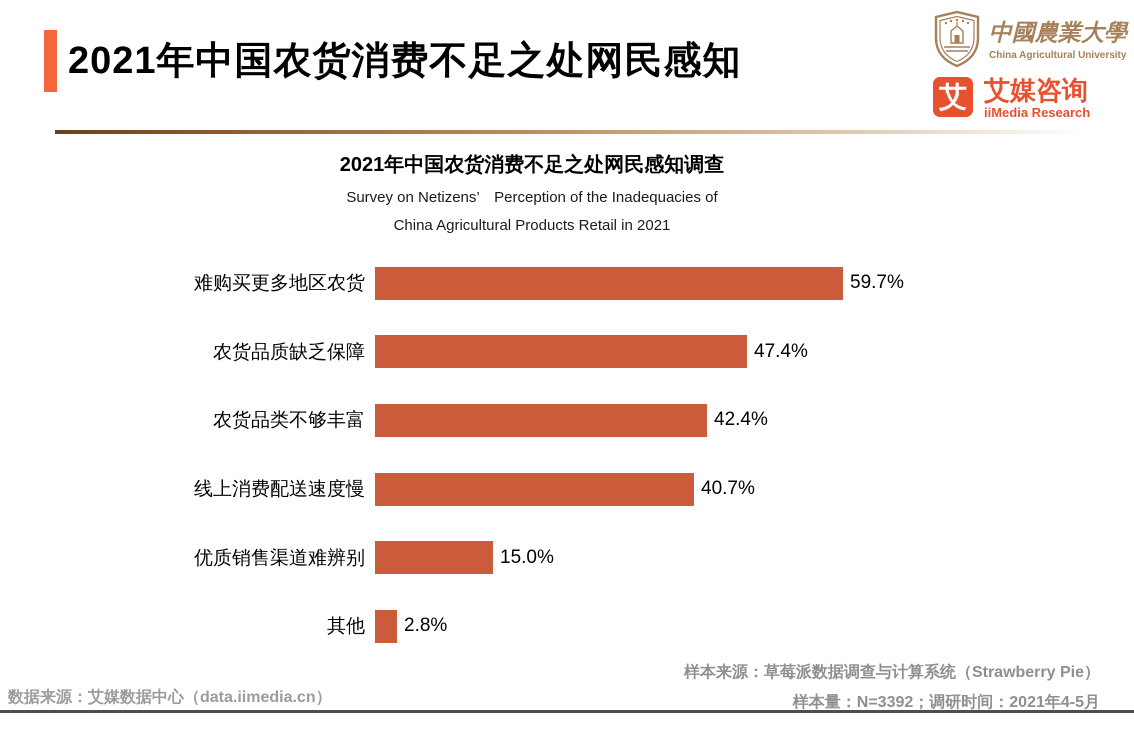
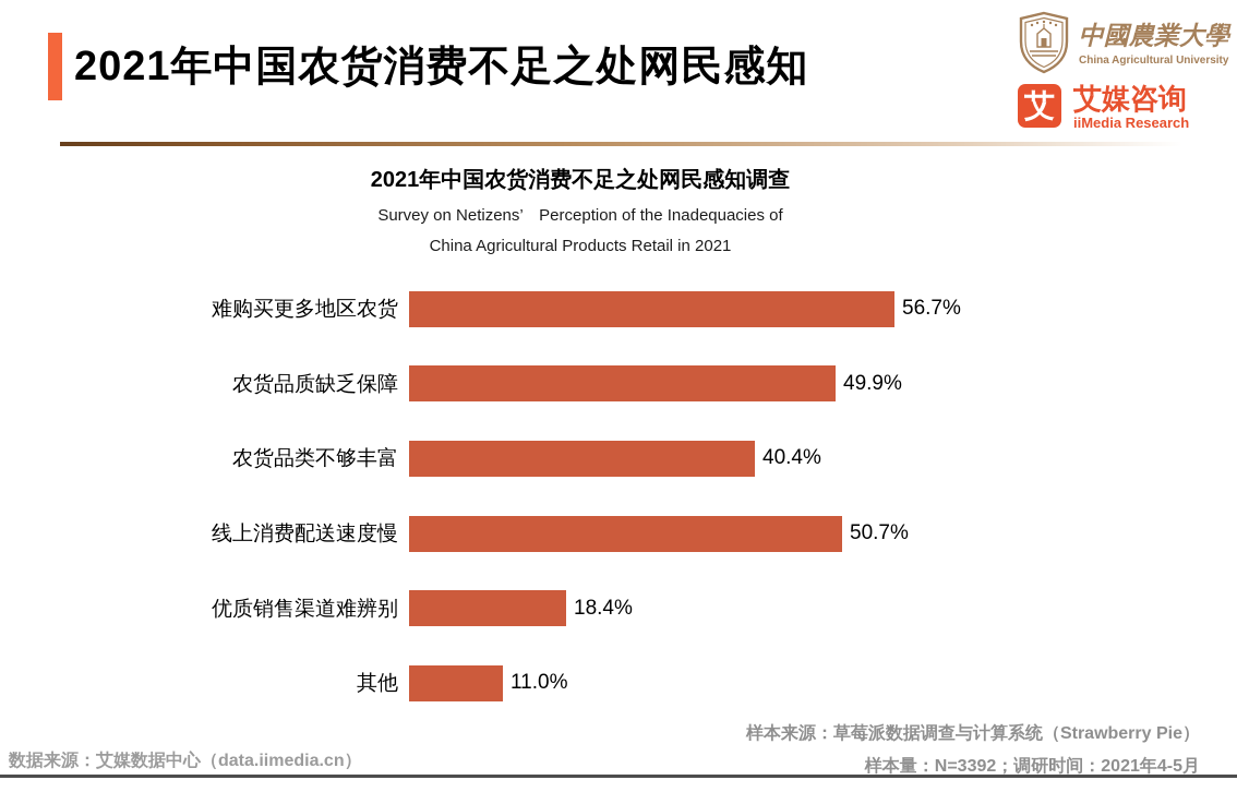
难购买更多地区农货: 59.7% -> 56.7%
农货品质缺乏保障: 47.4% -> 49.9%
农货品类不够丰富: 42.4% -> 40.4%
线上消费配送速度慢: 40.7% -> 50.7%
优质销售渠道难辨别: 15.0% -> 18.4%
其他: 2.8% -> 11.0%
